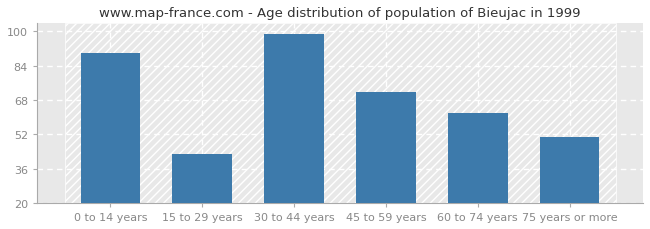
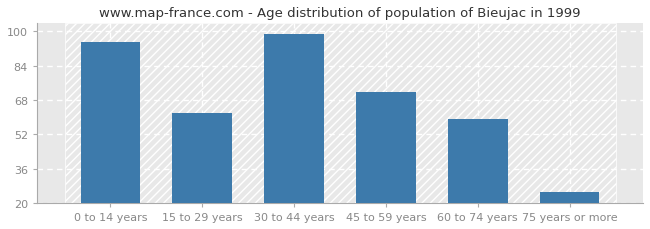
0 to 14 years: 90 -> 95
15 to 29 years: 43 -> 62
60 to 74 years: 62 -> 59
75 years or more: 51 -> 25
